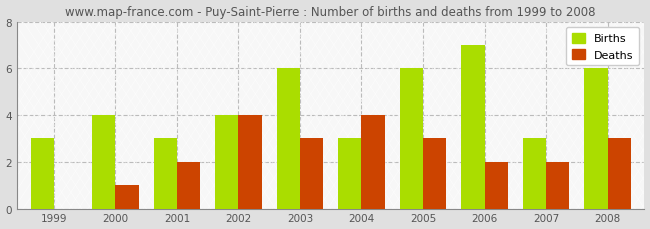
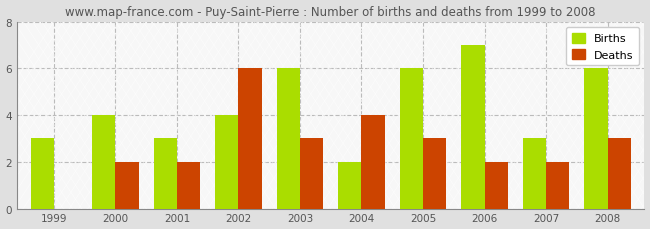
Deaths/2000: 1 -> 2
Deaths/2002: 4 -> 6
Births/2004: 3 -> 2
